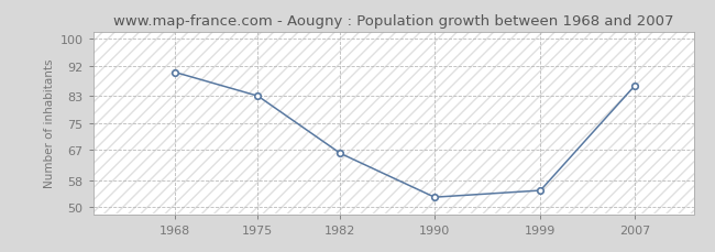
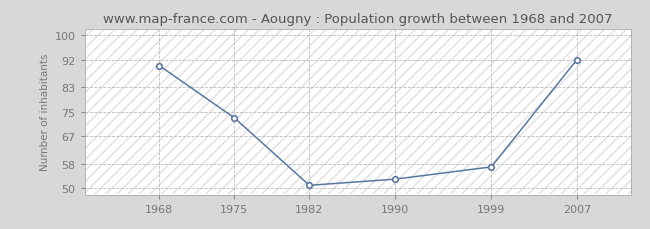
1975: 83 -> 73
1982: 66 -> 51
1999: 55 -> 57
2007: 86 -> 92
